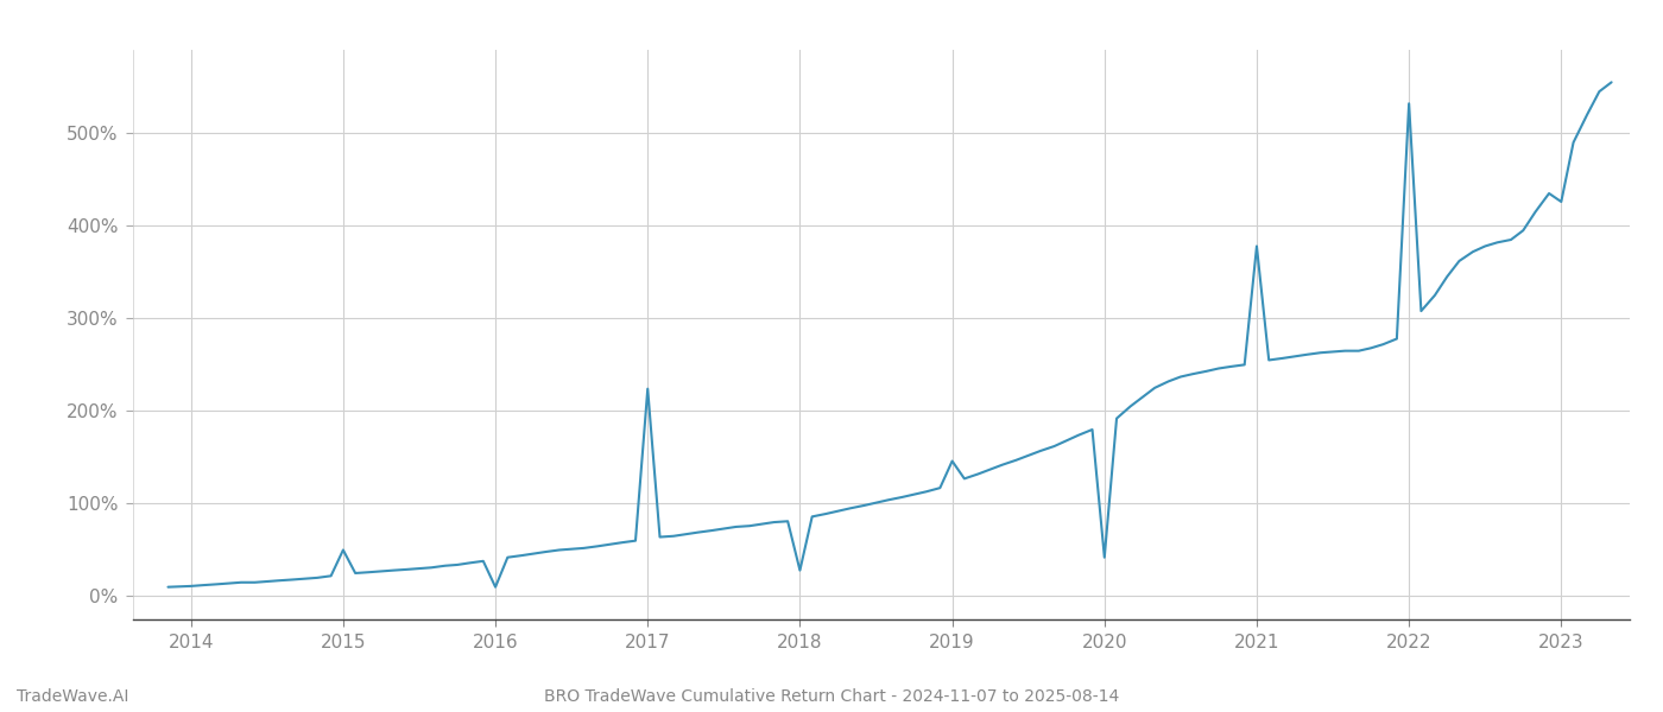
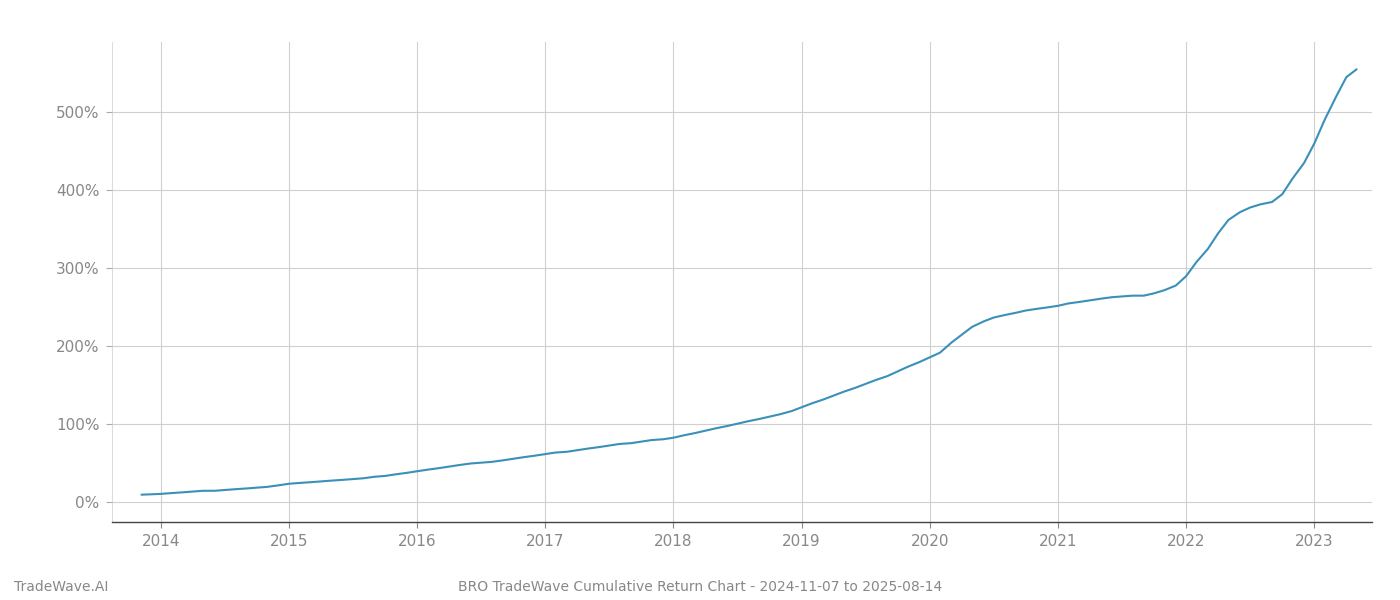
2015: 50% -> 24%
2016: 10% -> 40%
2017: 224% -> 62%
2018: 28% -> 83%
2019: 146% -> 122%
2020: 42% -> 186%
2021: 378% -> 252%
2022: 532% -> 290%
2023: 426% -> 460%
